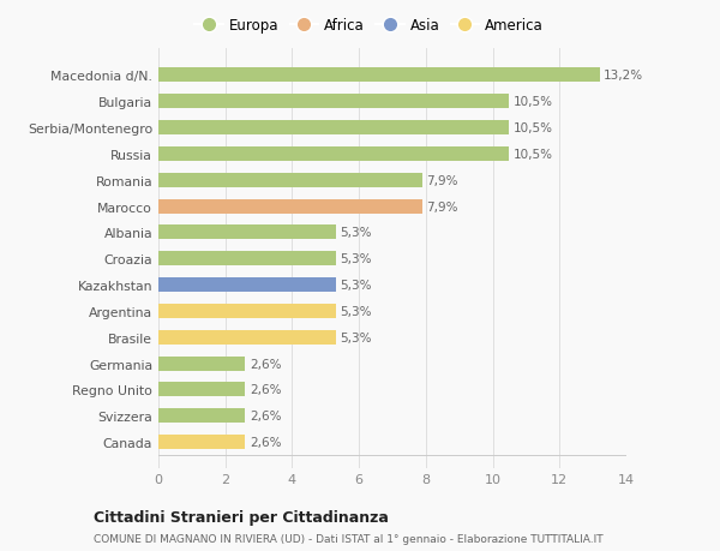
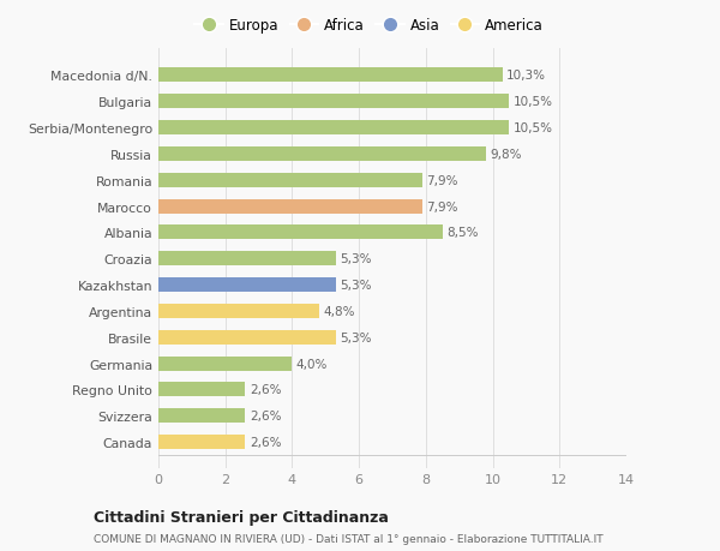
Macedonia d/N.: 13,2% -> 10,3%
Russia: 10,5% -> 9,8%
Albania: 5,3% -> 8,5%
Argentina: 5,3% -> 4,8%
Germania: 2,6% -> 4,0%
